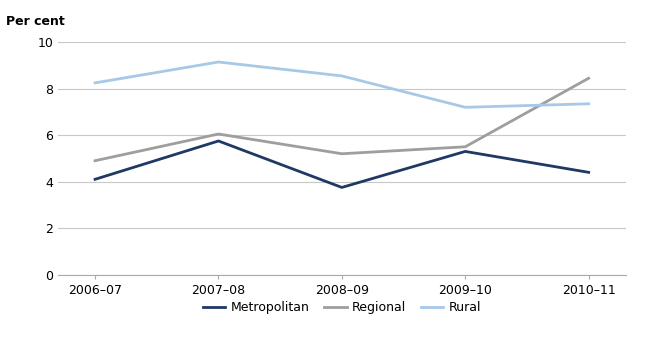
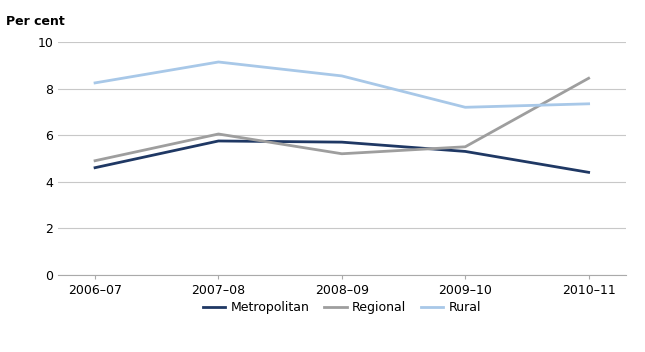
Metropolitan/2006–07: 4.10 -> 4.60
Metropolitan/2008–09: 3.75 -> 5.70
